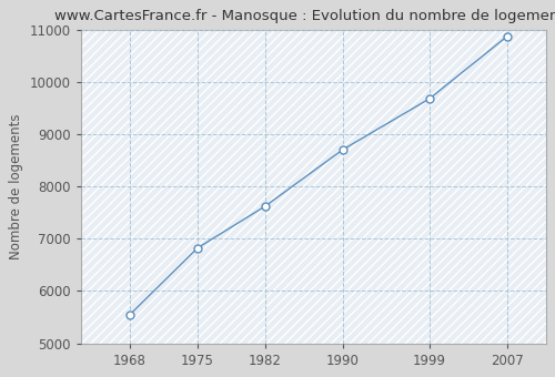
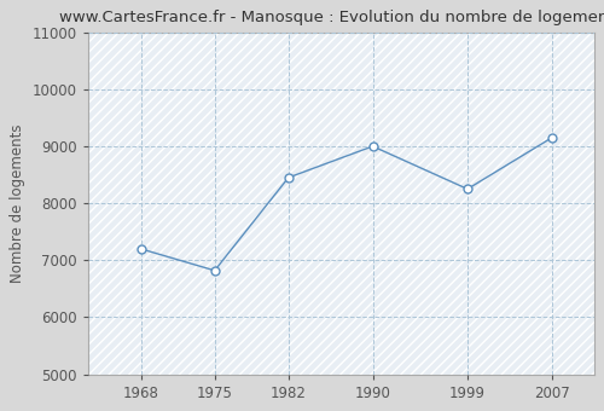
1968: 5540 -> 7200
1982: 7620 -> 8450
1990: 8700 -> 9000
1999: 9680 -> 8250
2007: 10870 -> 9150
